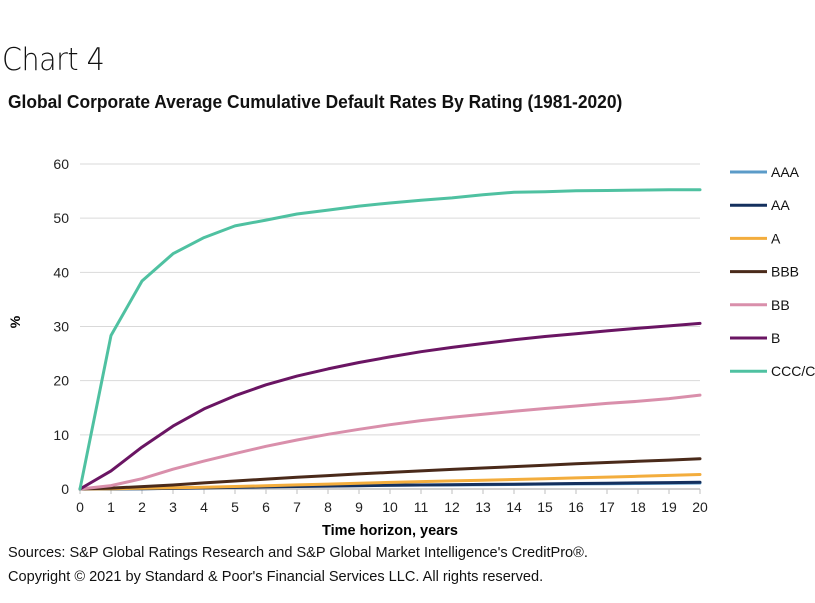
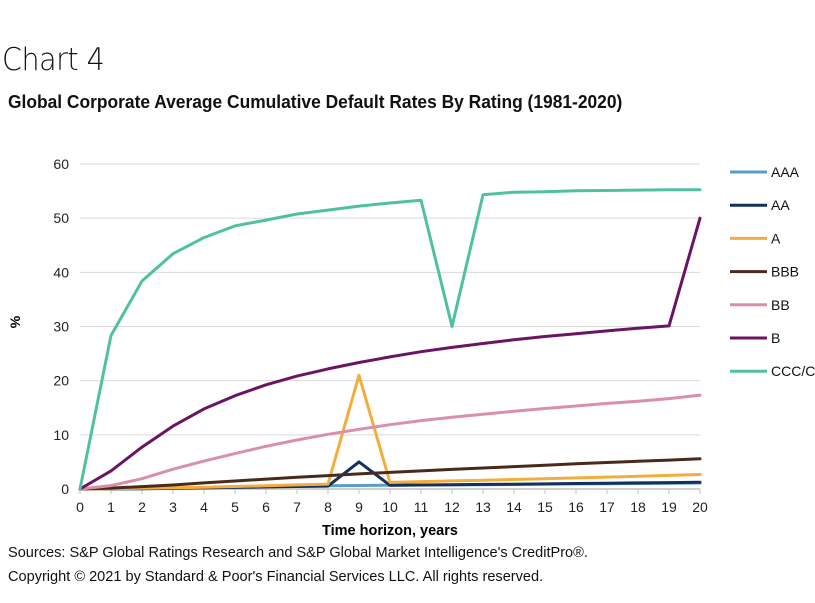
AA/9: 1 -> 5
A/9: 1 -> 21
CCC/C/12: 54 -> 30
B/20: 31 -> 50
